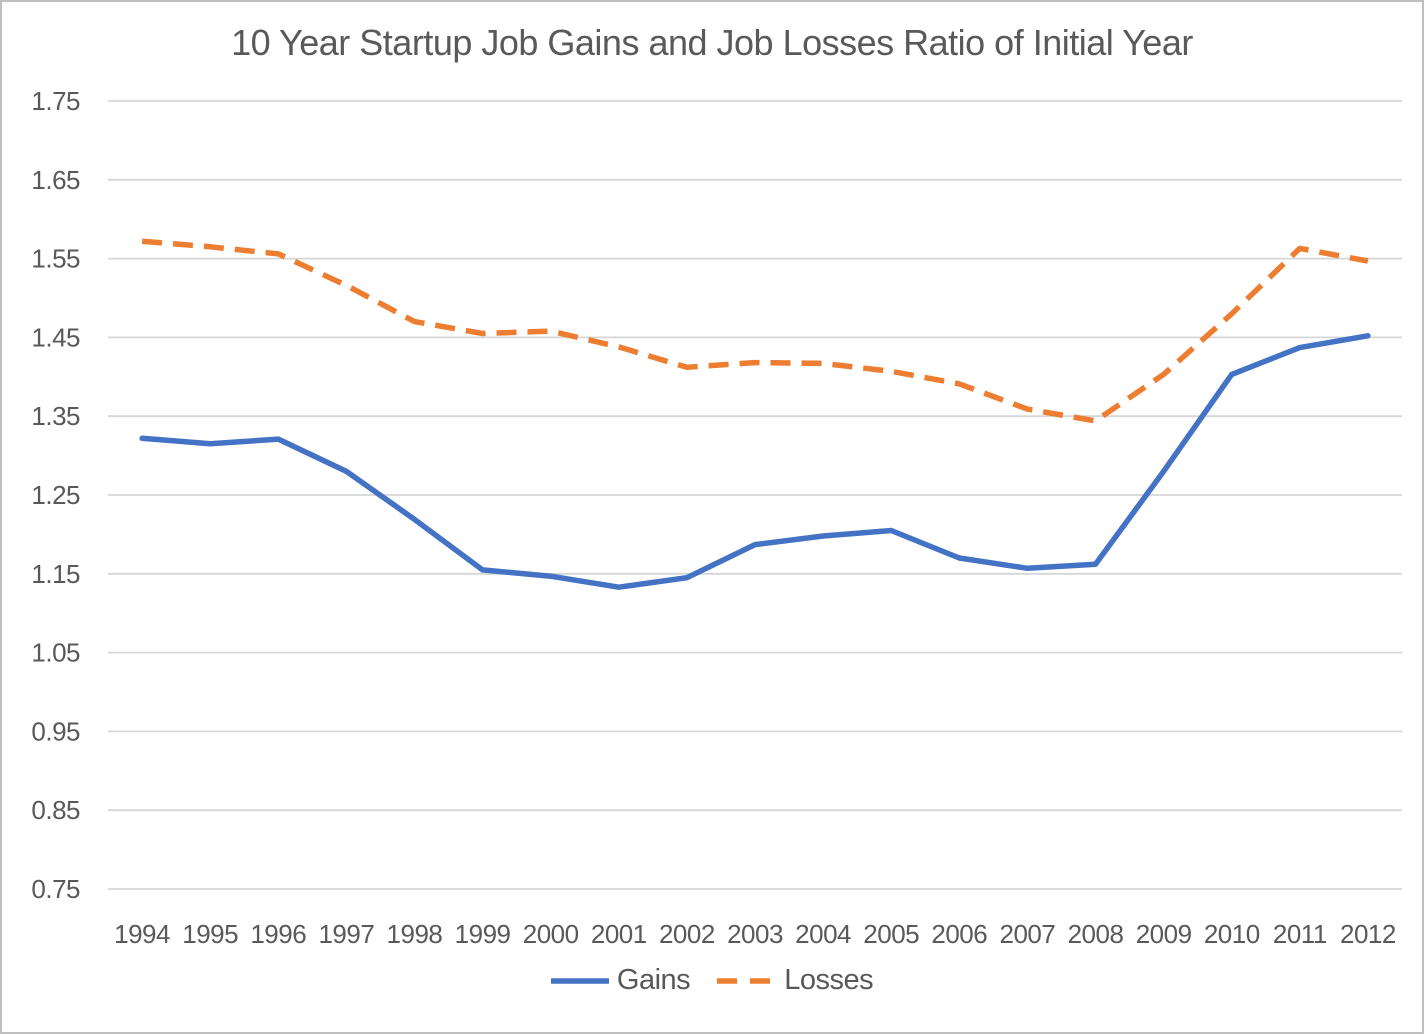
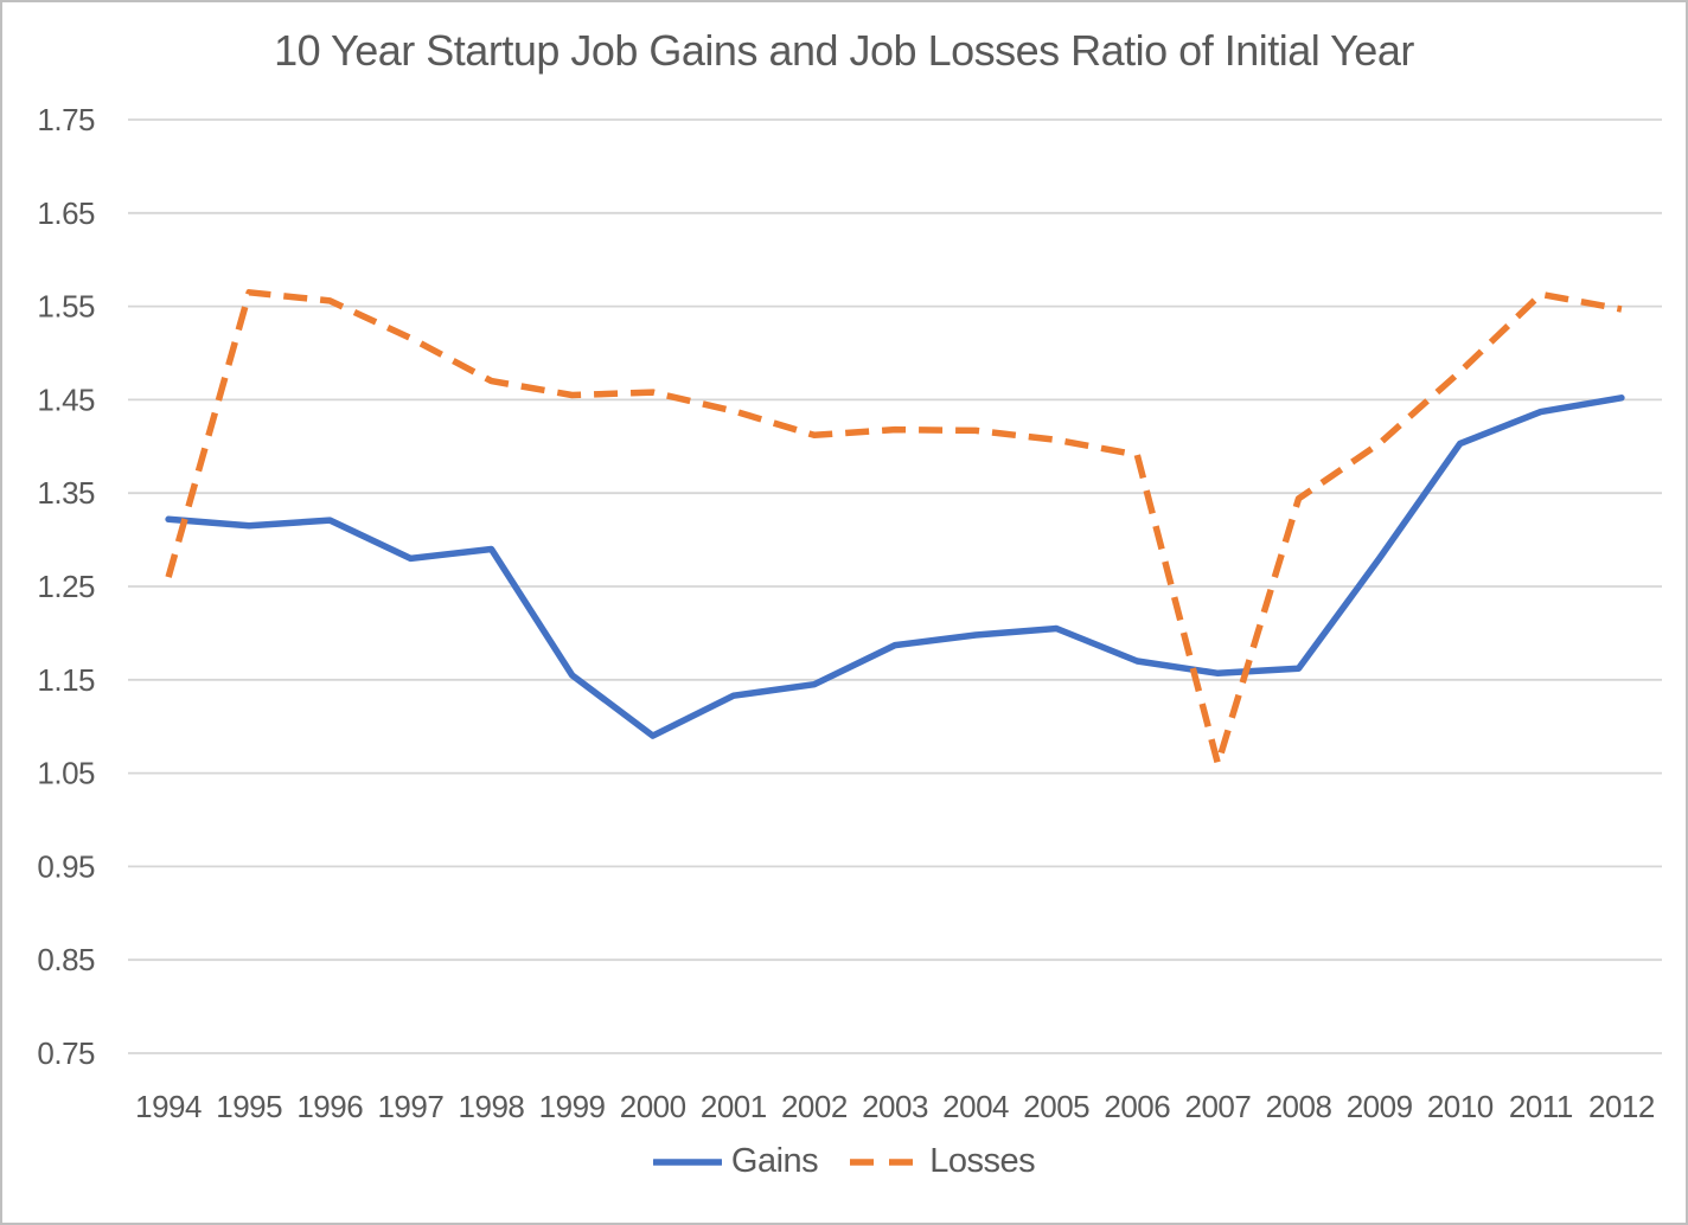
Losses/1994: 1.57 -> 1.26
Gains/1998: 1.22 -> 1.29
Gains/2000: 1.15 -> 1.09
Losses/2007: 1.36 -> 1.06
